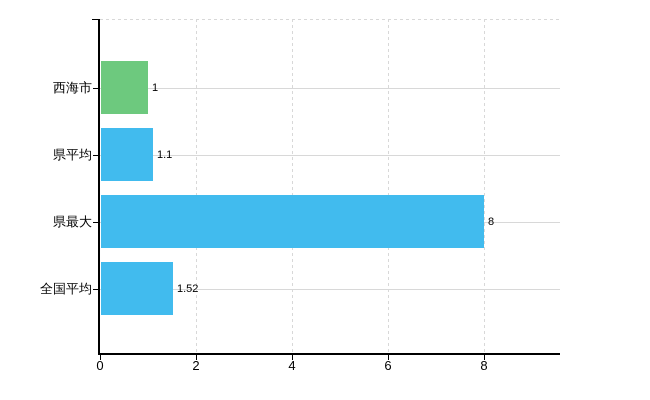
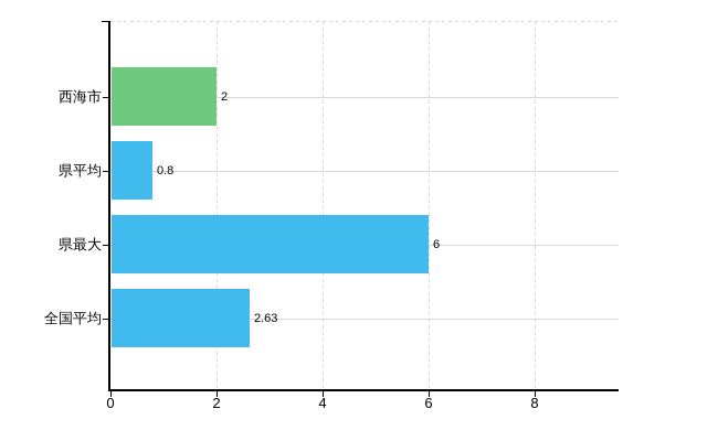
西海市: 1 -> 2
県平均: 1.1 -> 0.8
県最大: 8 -> 6
全国平均: 1.52 -> 2.63
